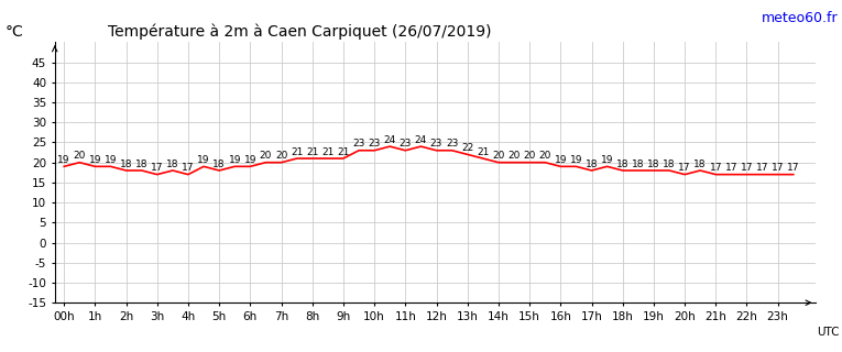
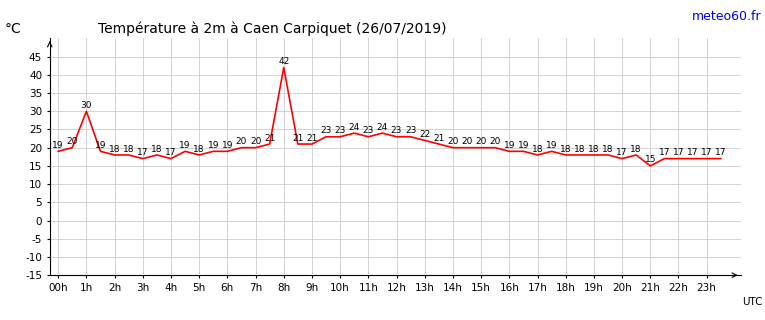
1h: 19 -> 30
8h: 21 -> 42
21h: 17 -> 15
